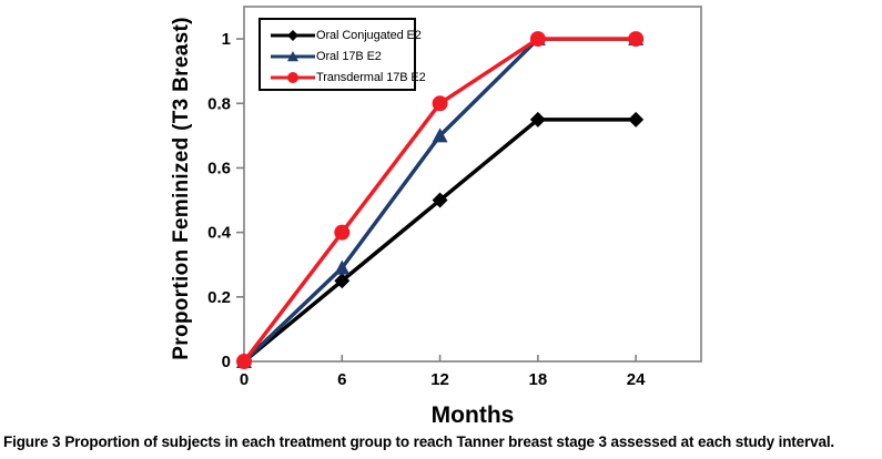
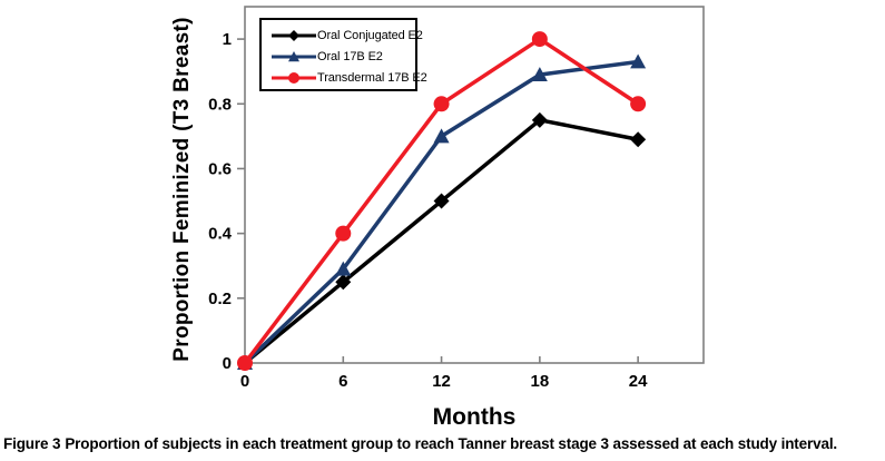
Oral 17B E2/18: 1.00 -> 0.89
Oral Conjugated E2/24: 0.75 -> 0.69
Oral 17B E2/24: 1.00 -> 0.93
Transdermal 17B E2/24: 1.0 -> 0.8
